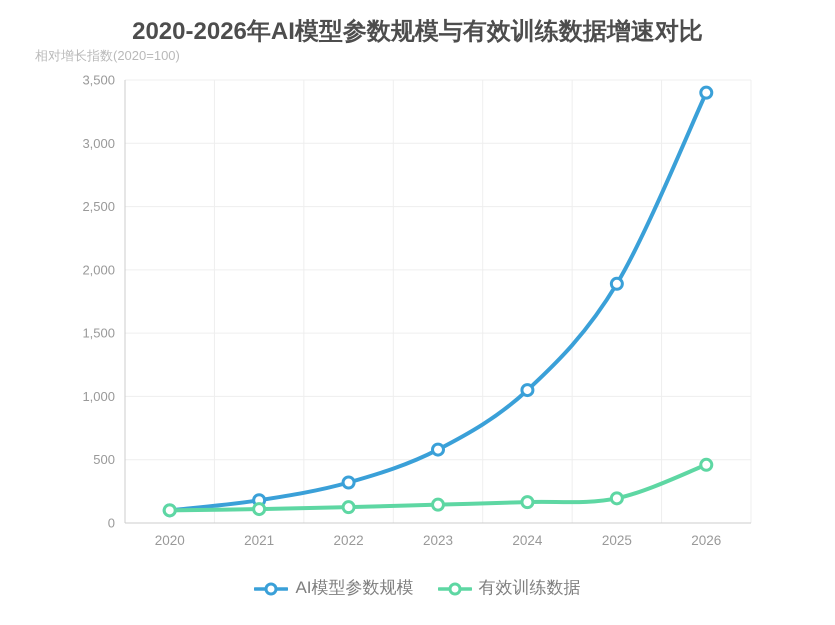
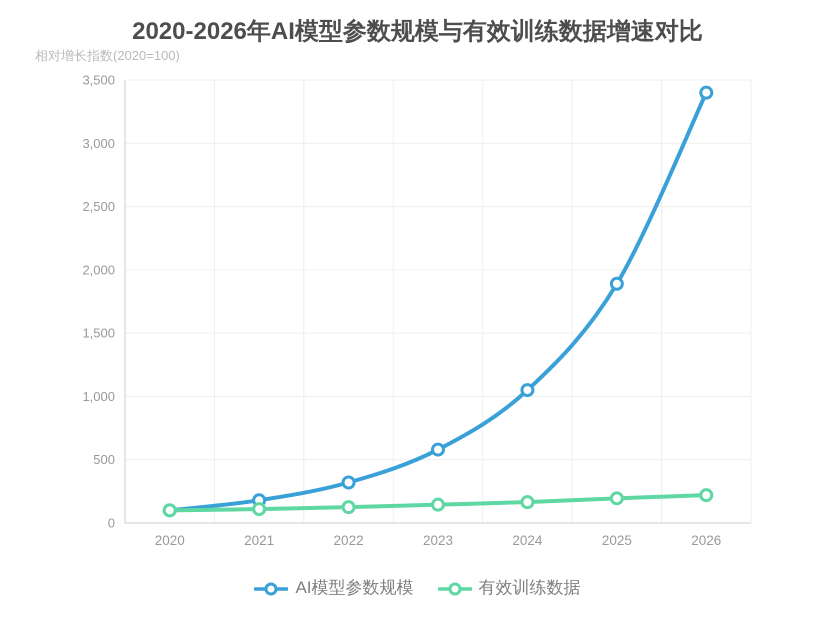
有效训练数据/2026: 460 -> 220
